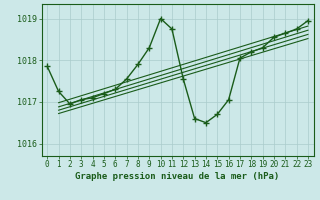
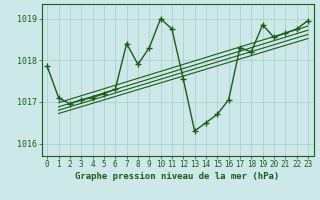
1: 1017.25 -> 1017.10
7: 1017.55 -> 1018.40
13: 1016.60 -> 1016.30
17: 1018.05 -> 1018.30
19: 1018.30 -> 1018.85
